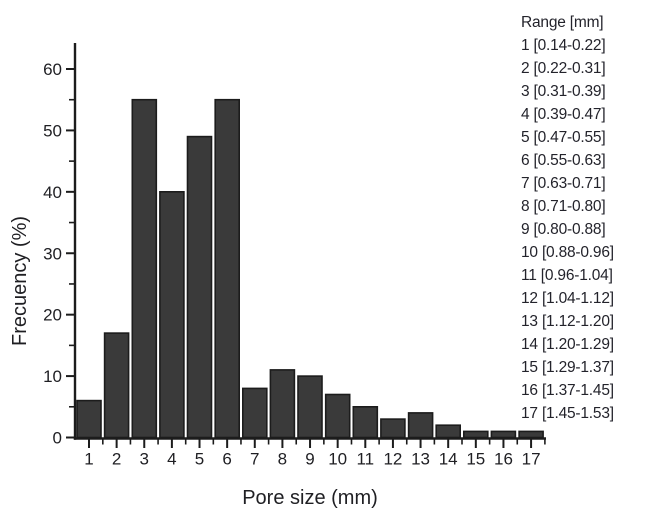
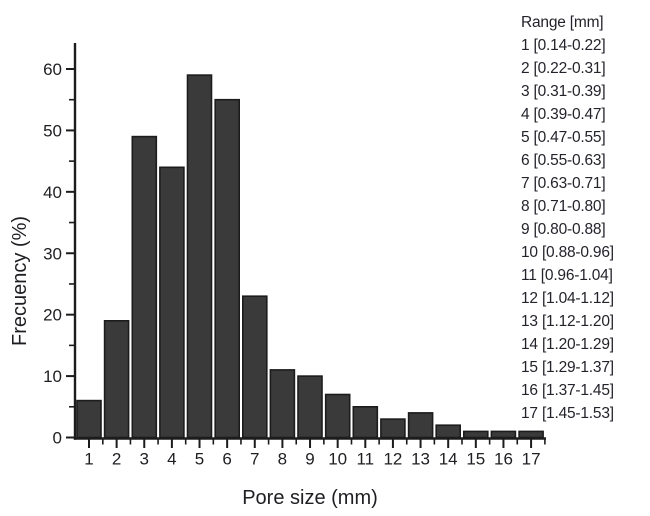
2: 17 -> 19
3: 55 -> 49
4: 40 -> 44
5: 49 -> 59
7: 8 -> 23
